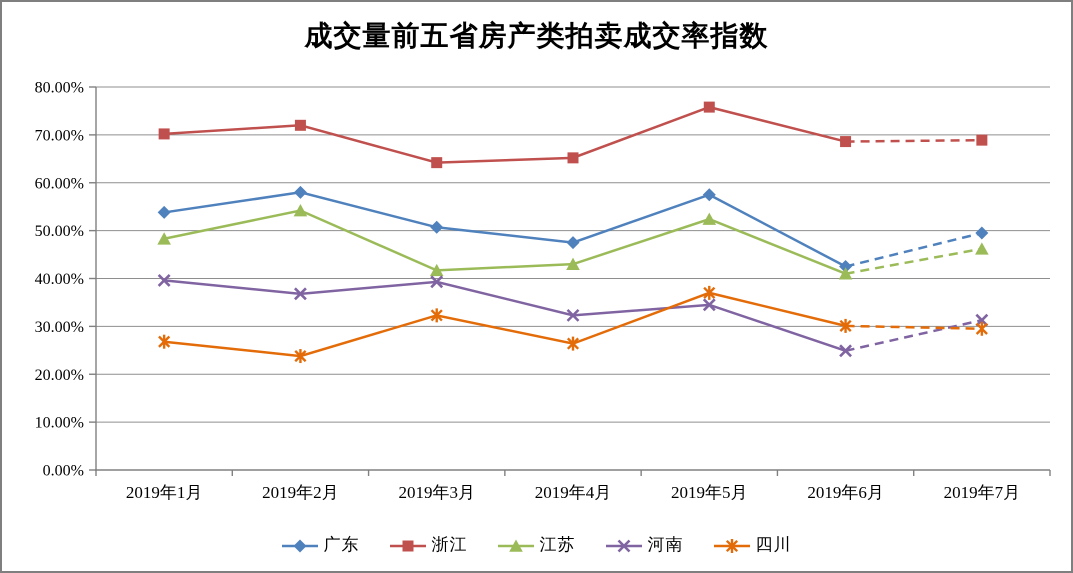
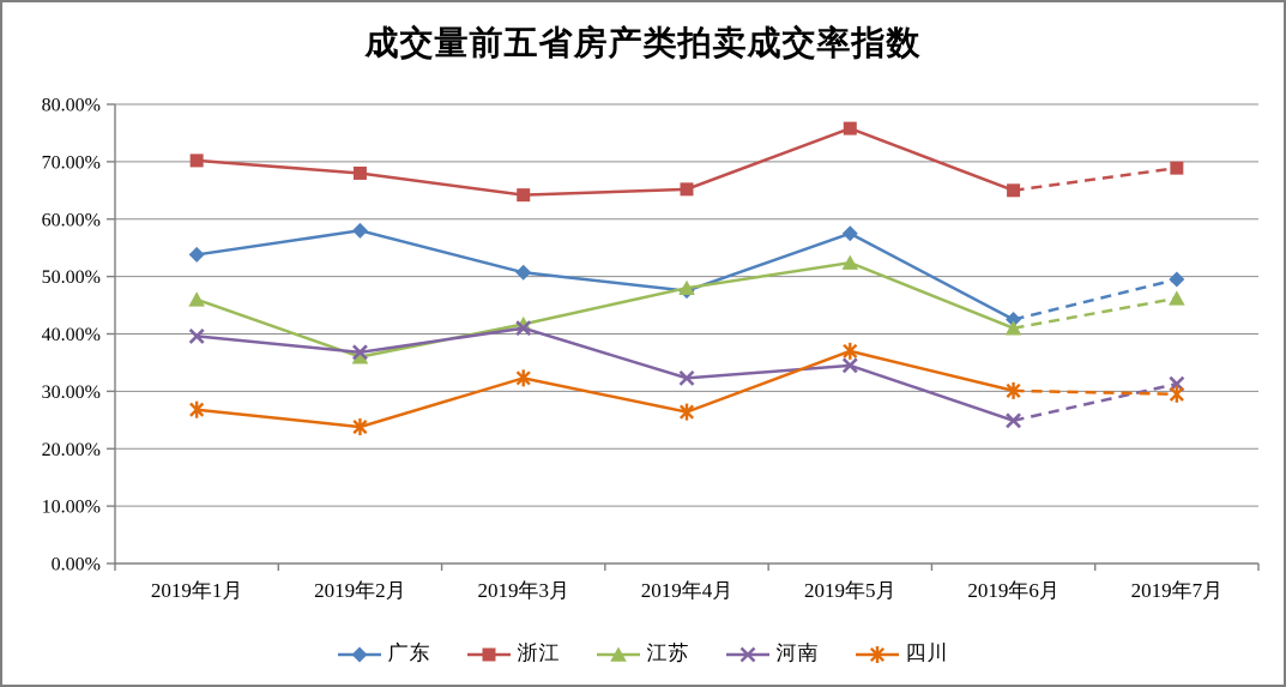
江苏/2019年1月: 48% -> 46%
浙江/2019年2月: 72% -> 68%
江苏/2019年2月: 54% -> 36%
河南/2019年3月: 39% -> 41%
江苏/2019年4月: 43% -> 48%
浙江/2019年6月: 69% -> 65%
